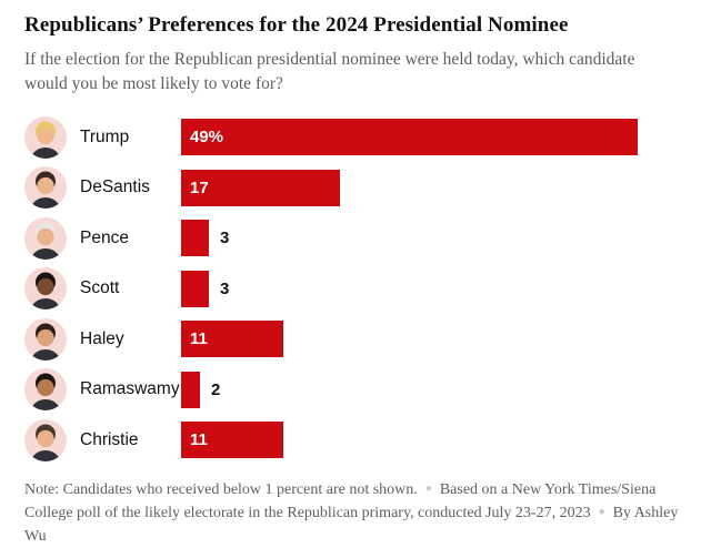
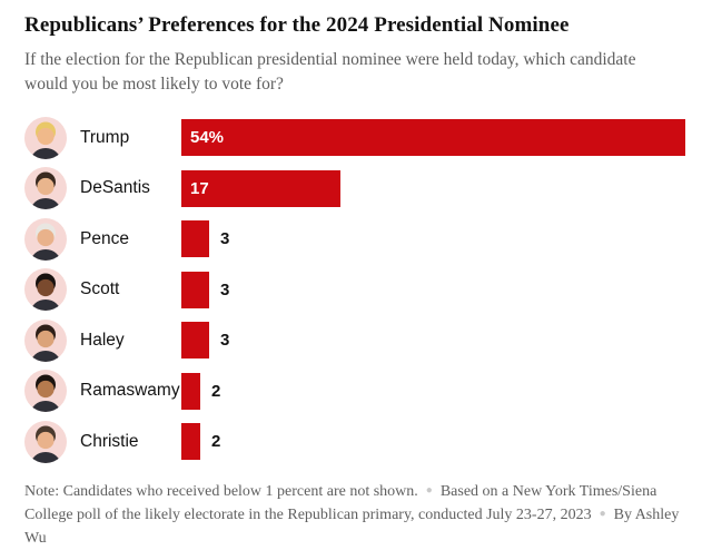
Trump: 49% -> 54%
Haley: 11 -> 3
Christie: 11 -> 2
